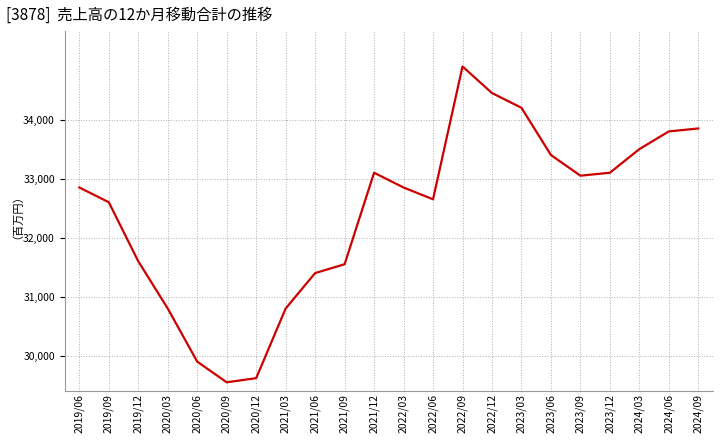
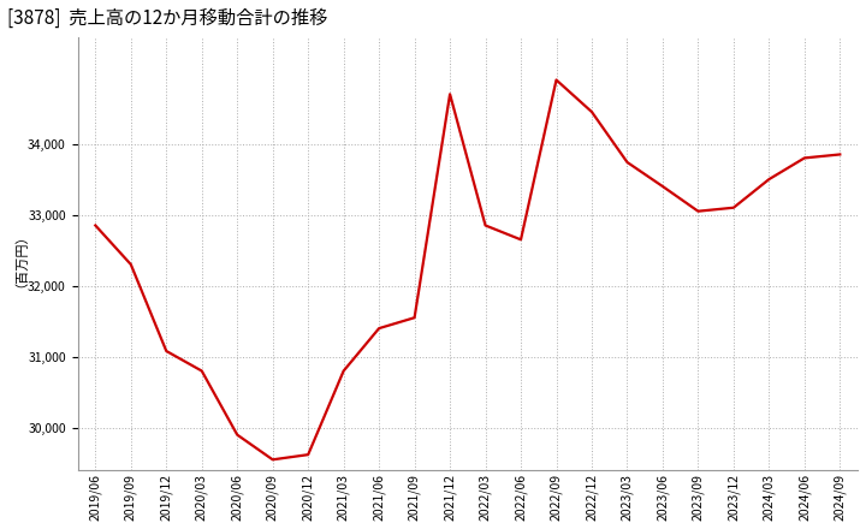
2019/09: 32,600 -> 32,300
2019/12: 31,600 -> 31,080
2021/12: 33,100 -> 34,700
2023/03: 34,200 -> 33,740
